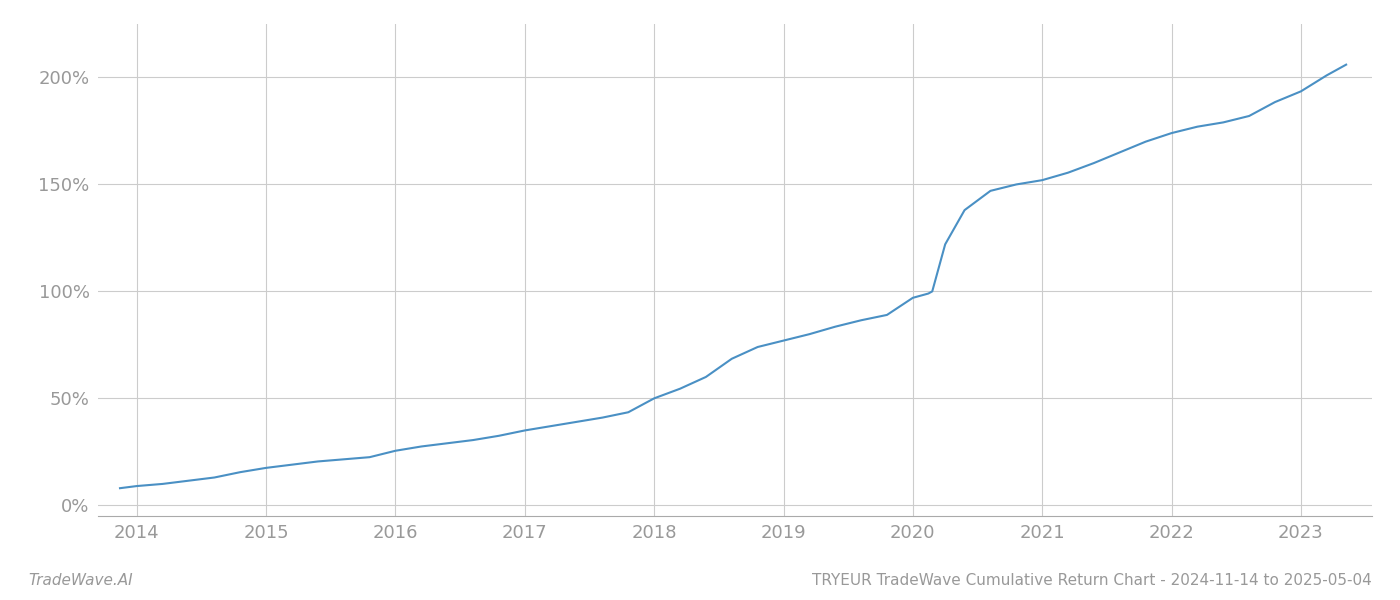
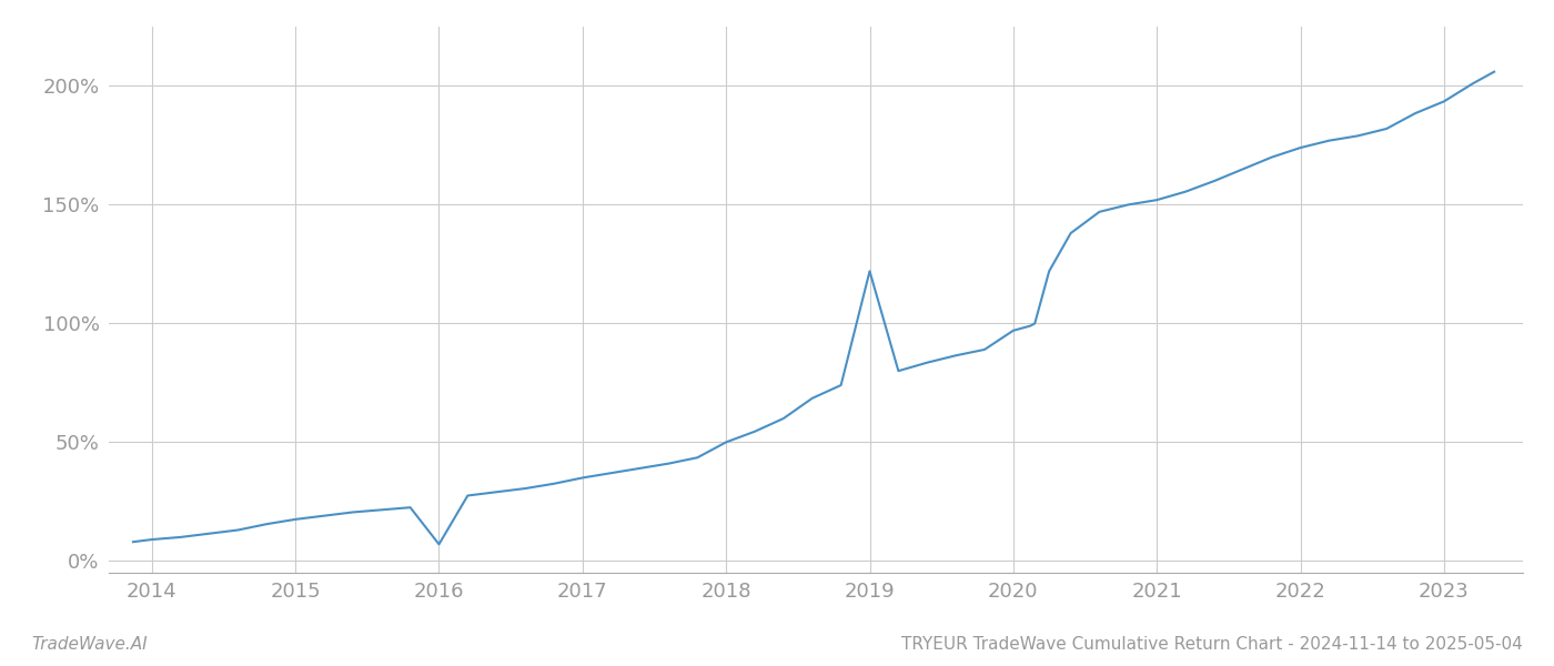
2016: 25.5% -> 7.0%
2019: 77.0% -> 122.0%
